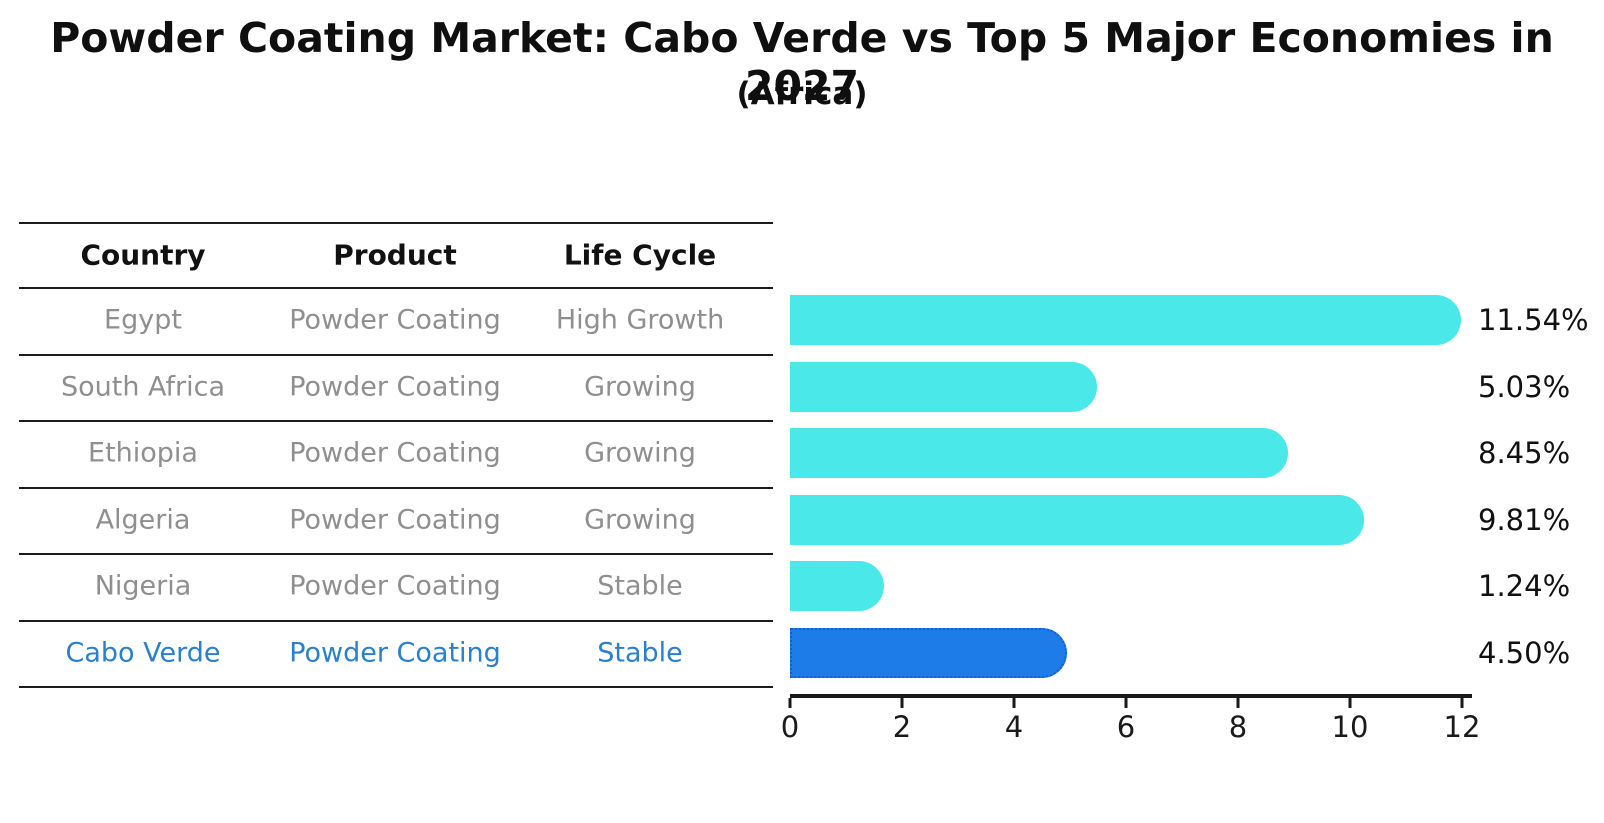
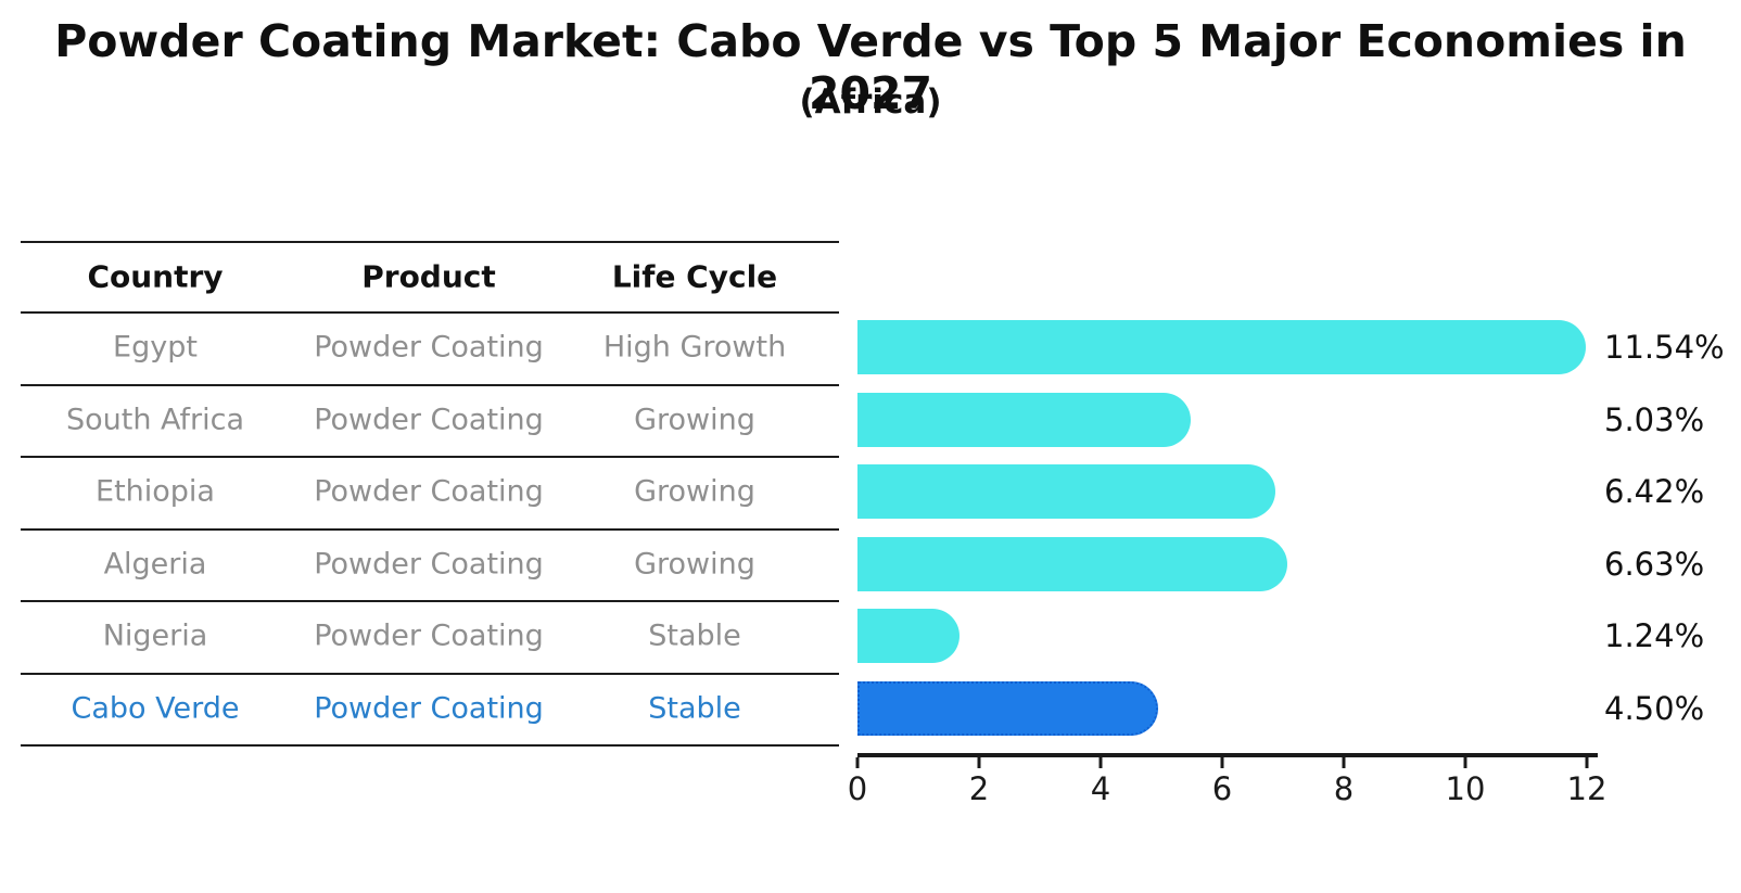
Ethiopia: 8.45% -> 6.42%
Algeria: 9.81% -> 6.63%
